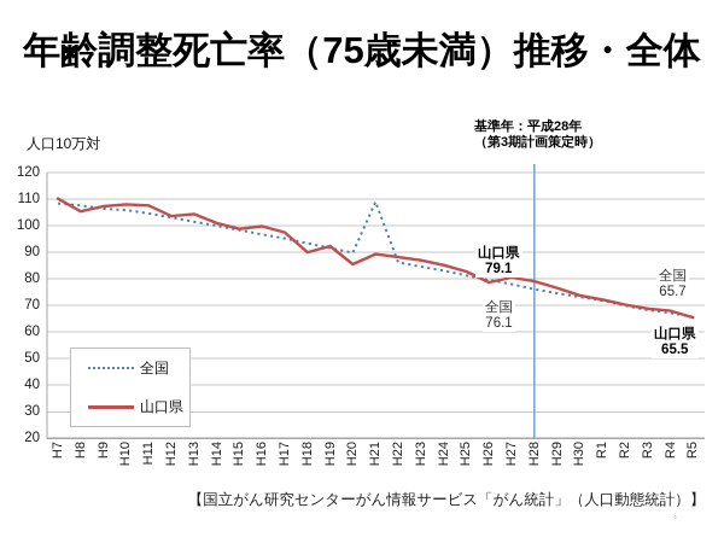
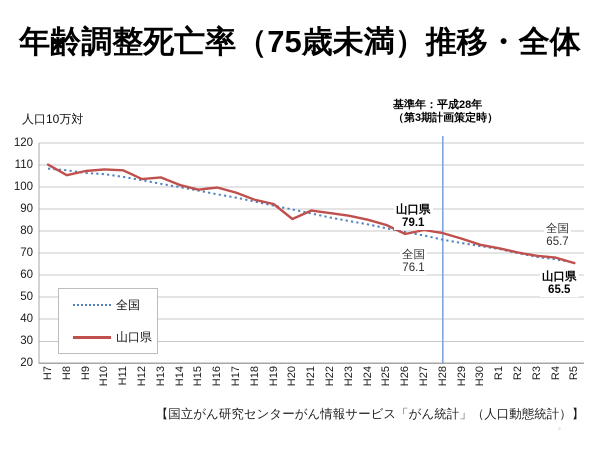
山口県/H18: 90 -> 94
全国/H21: 109 -> 88
